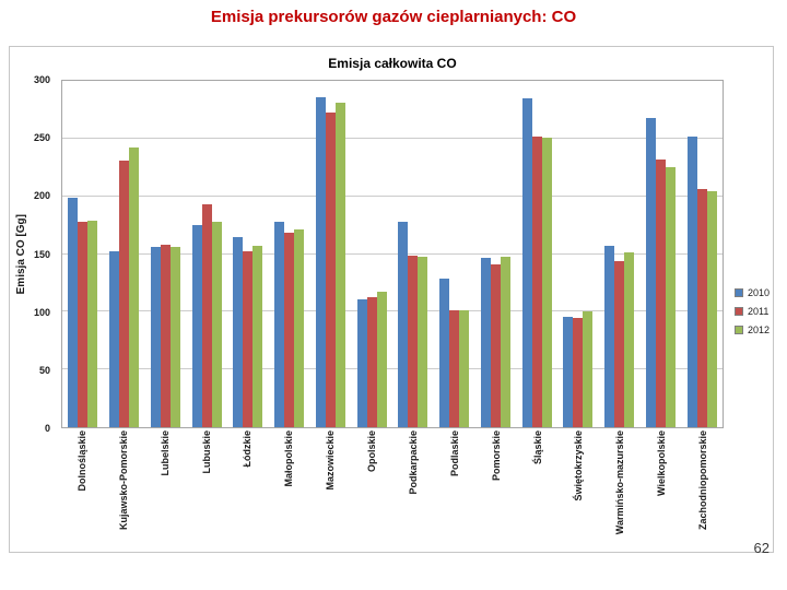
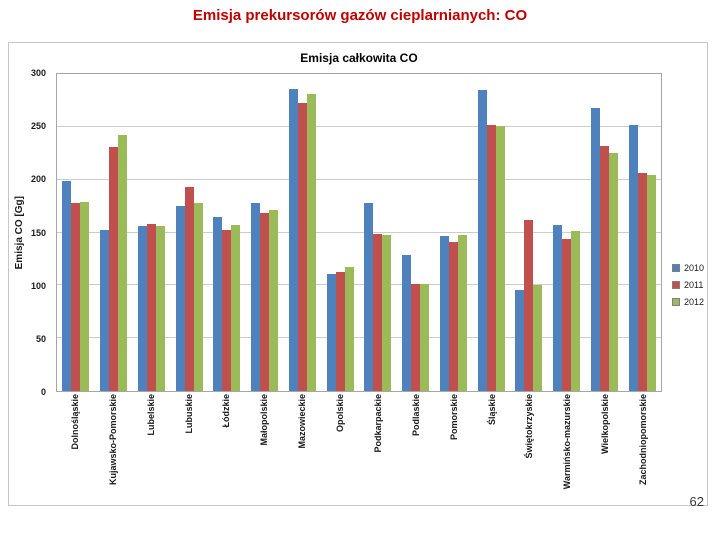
2011/Świętokrzyskie: 95 -> 162
